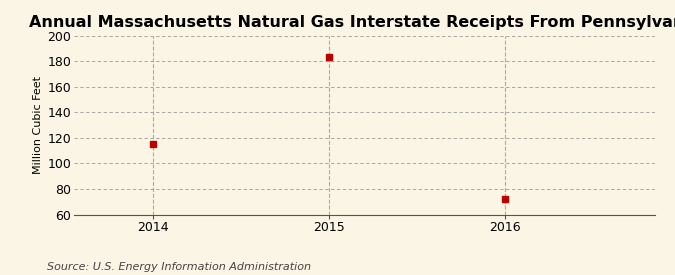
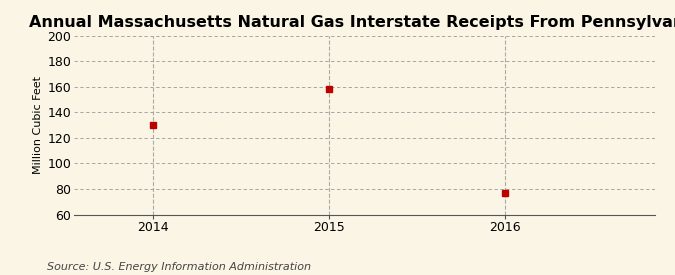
2014: 115 -> 130
2015: 183 -> 158
2016: 72 -> 77
